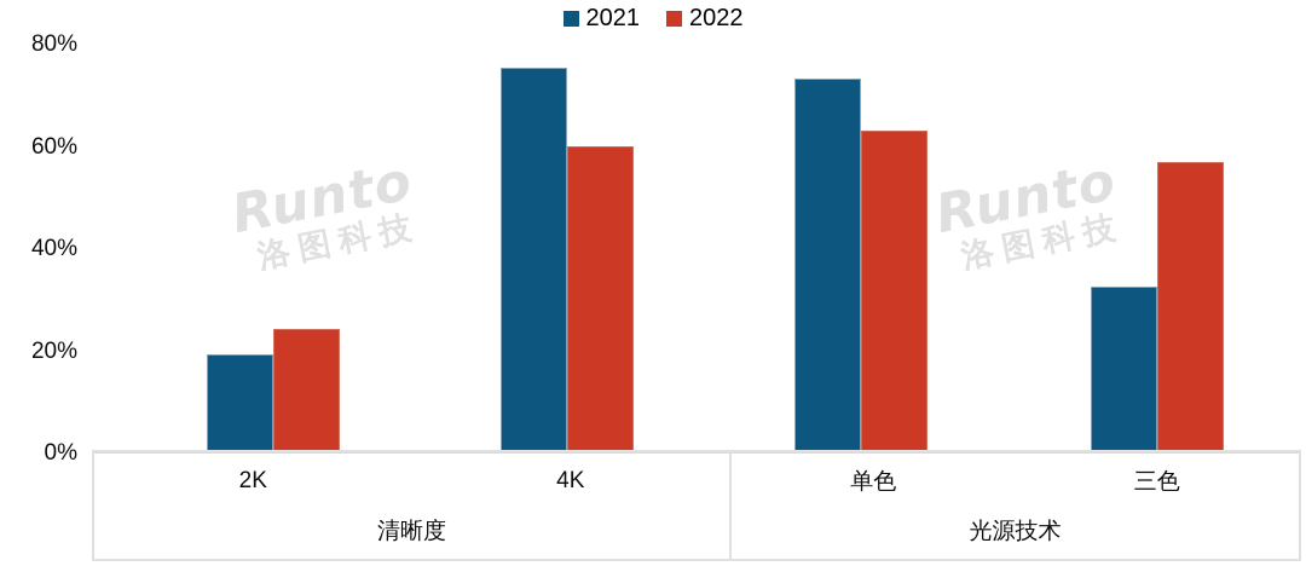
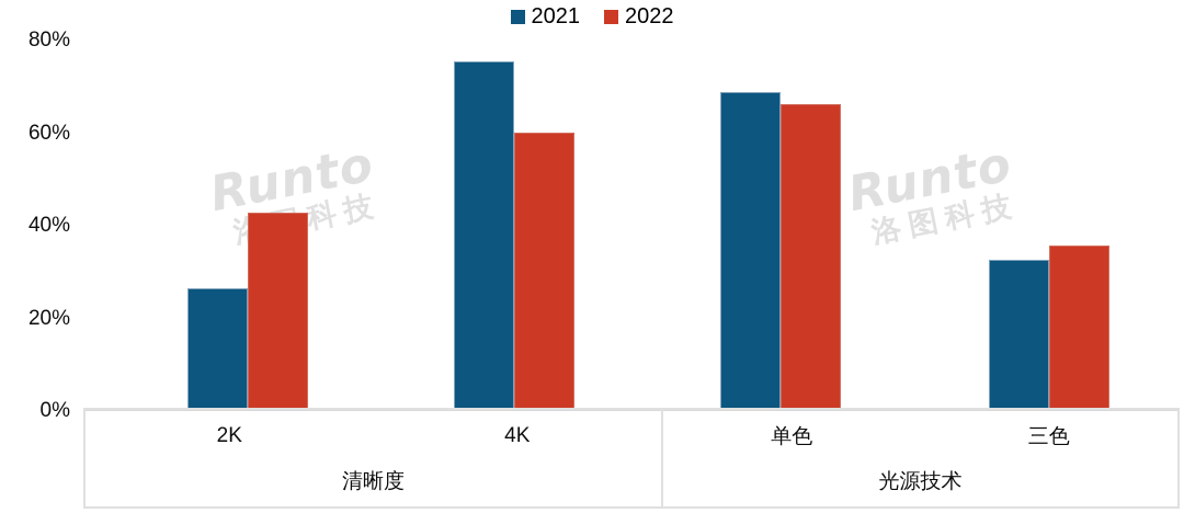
2021/2K: 19% -> 26%
2022/2K: 24% -> 42%
2021/单色: 72% -> 68%
2022/单色: 62% -> 65%
2022/三色: 56% -> 35%
